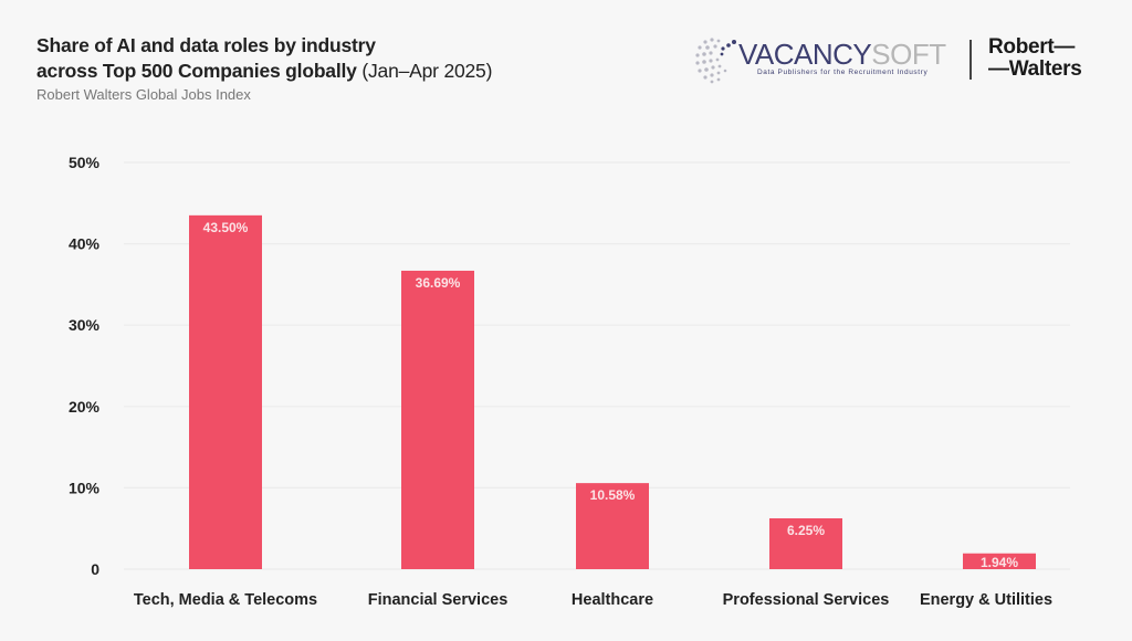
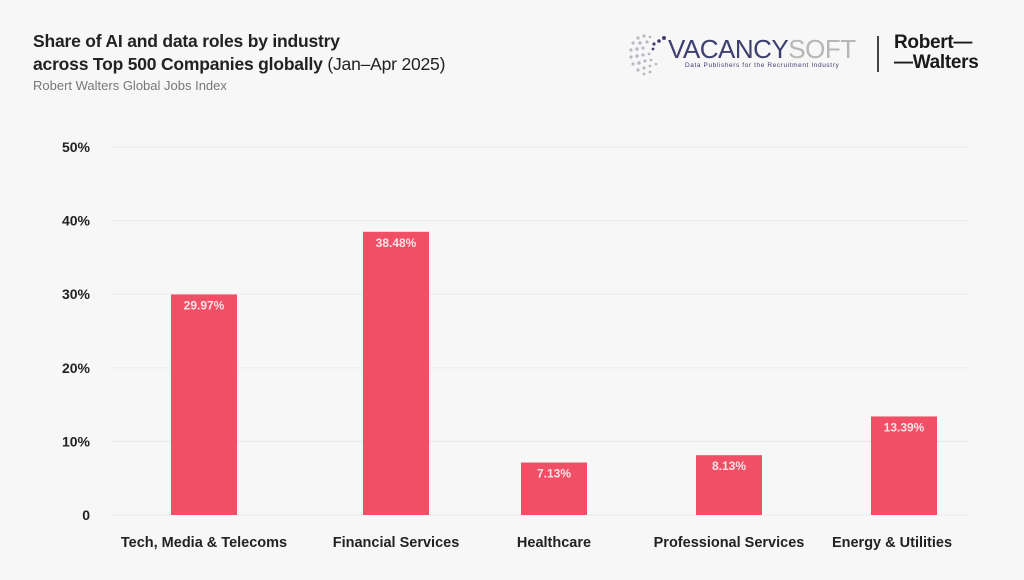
Tech, Media & Telecoms: 43.50% -> 29.97%
Financial Services: 36.69% -> 38.48%
Healthcare: 10.58% -> 7.13%
Professional Services: 6.25% -> 8.13%
Energy & Utilities: 1.94% -> 13.39%
